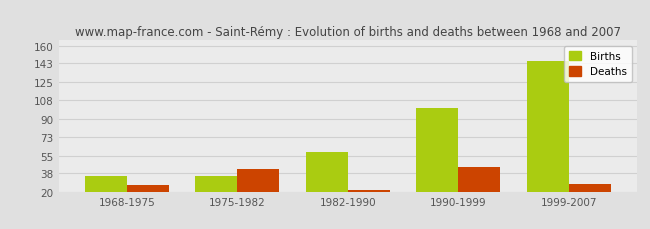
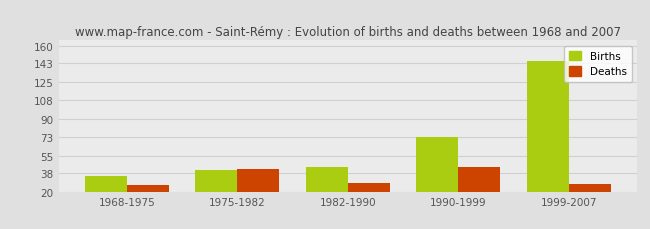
Births/1975-1982: 35 -> 41
Births/1982-1990: 58 -> 44
Deaths/1982-1990: 22 -> 29
Births/1990-1999: 100 -> 73
